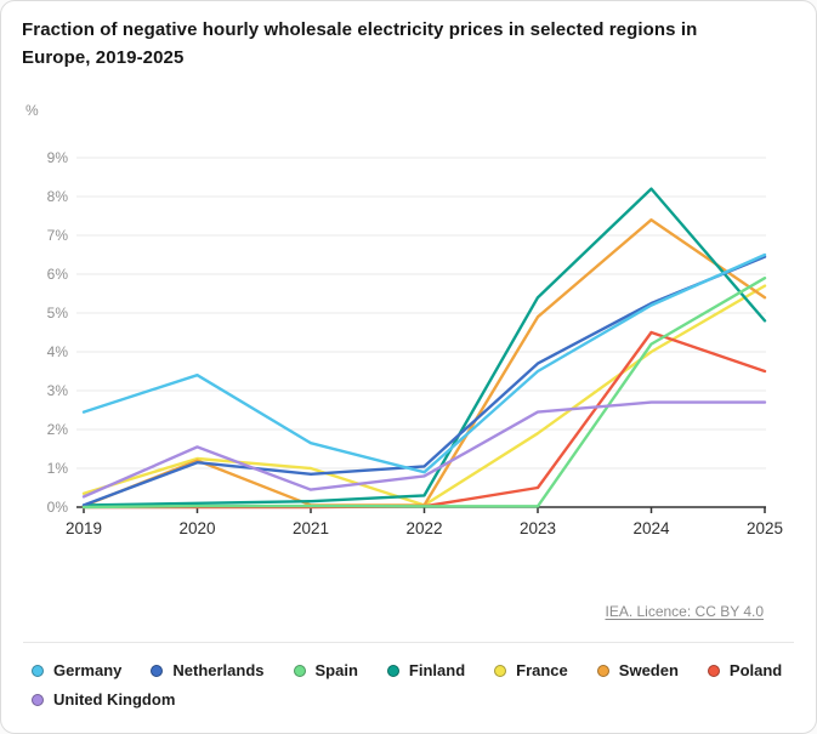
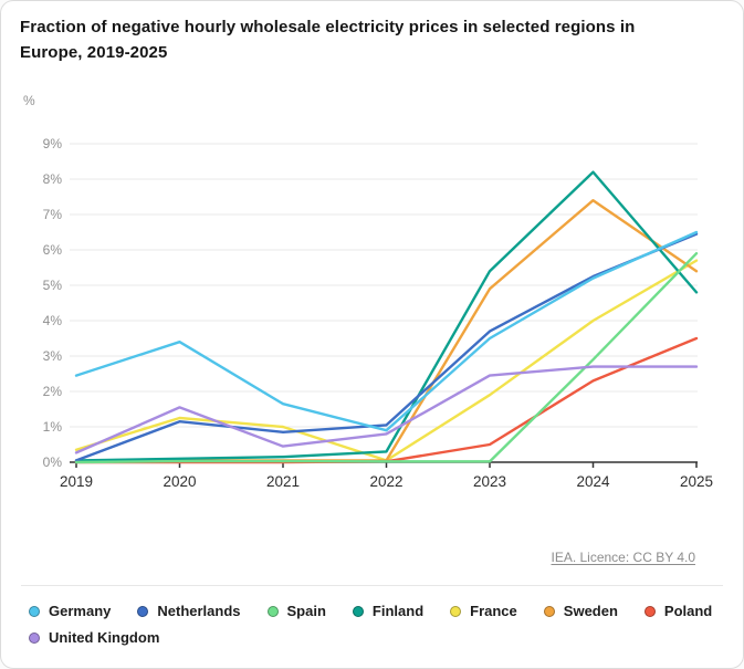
Sweden/2020: 1.2% -> 0.1%
Spain/2024: 4.2% -> 2.9%
Poland/2024: 4.5% -> 2.3%
